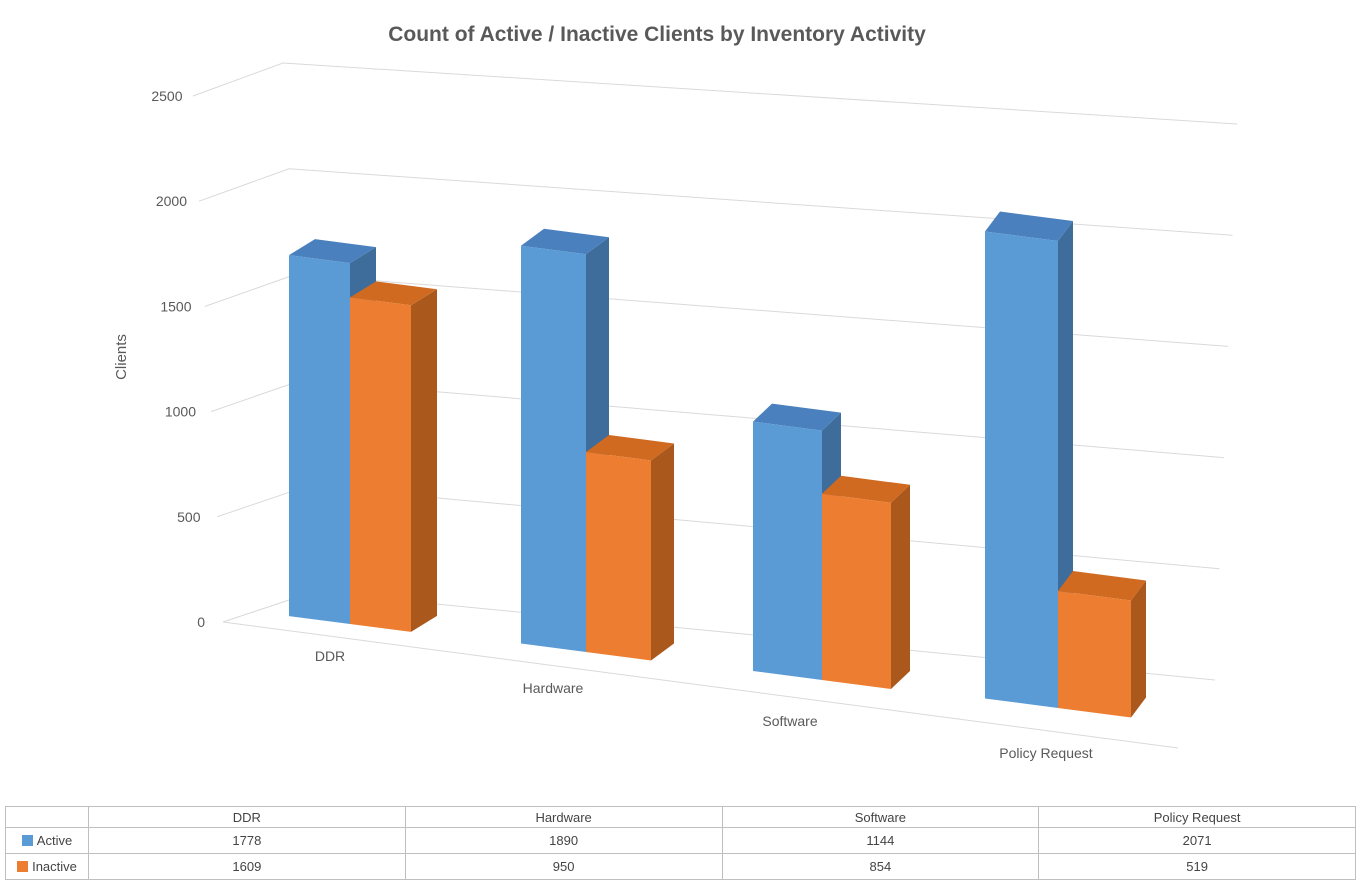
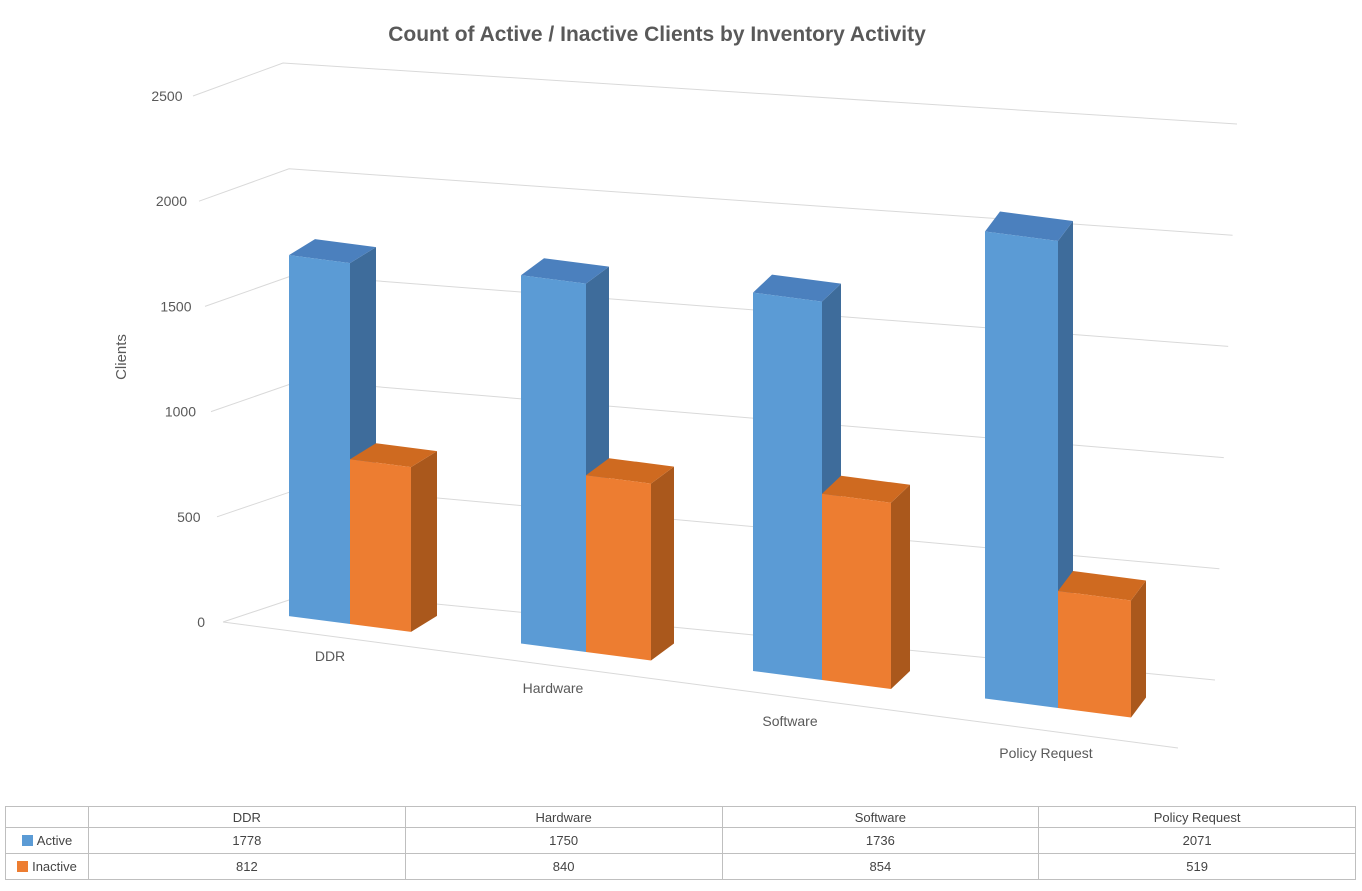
Inactive/DDR: 1609 -> 812
Active/Hardware: 1890 -> 1750
Inactive/Hardware: 950 -> 840
Active/Software: 1144 -> 1736
